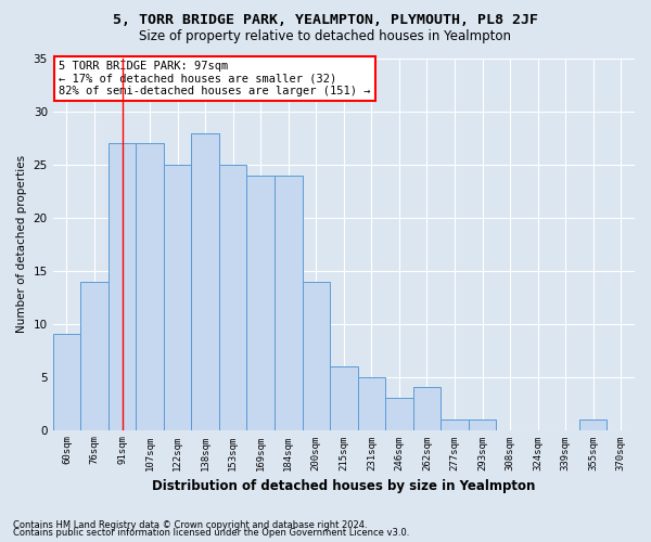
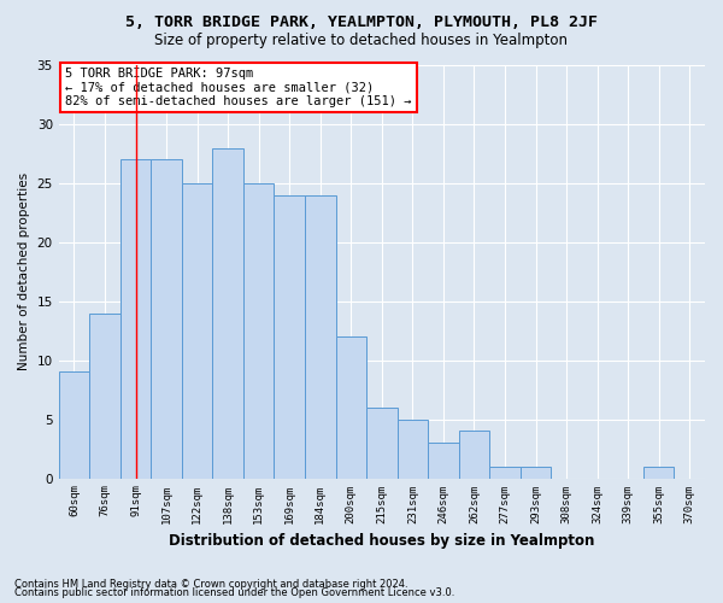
200sqm: 14 -> 12
